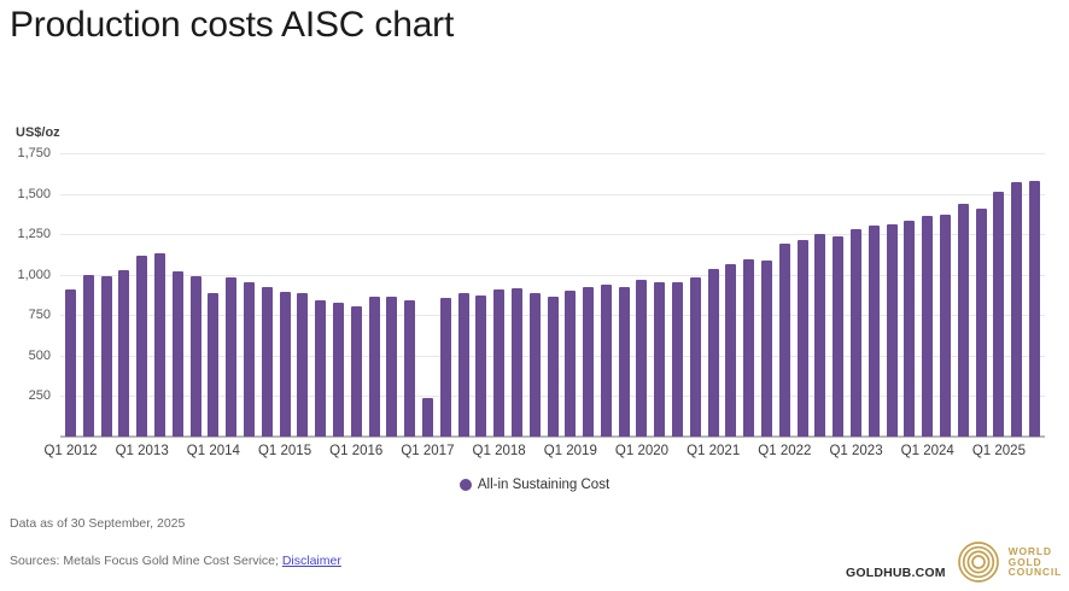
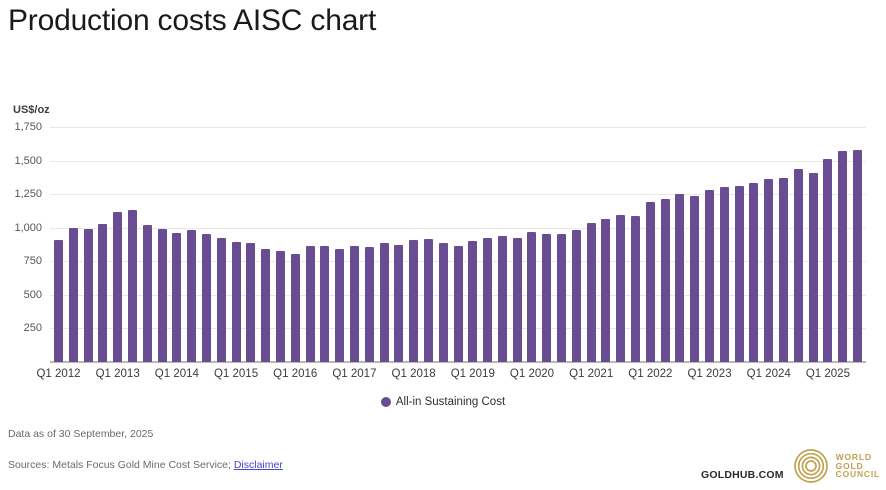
Q1 2014: 890 -> 960
Q1 2017: 240 -> 860
